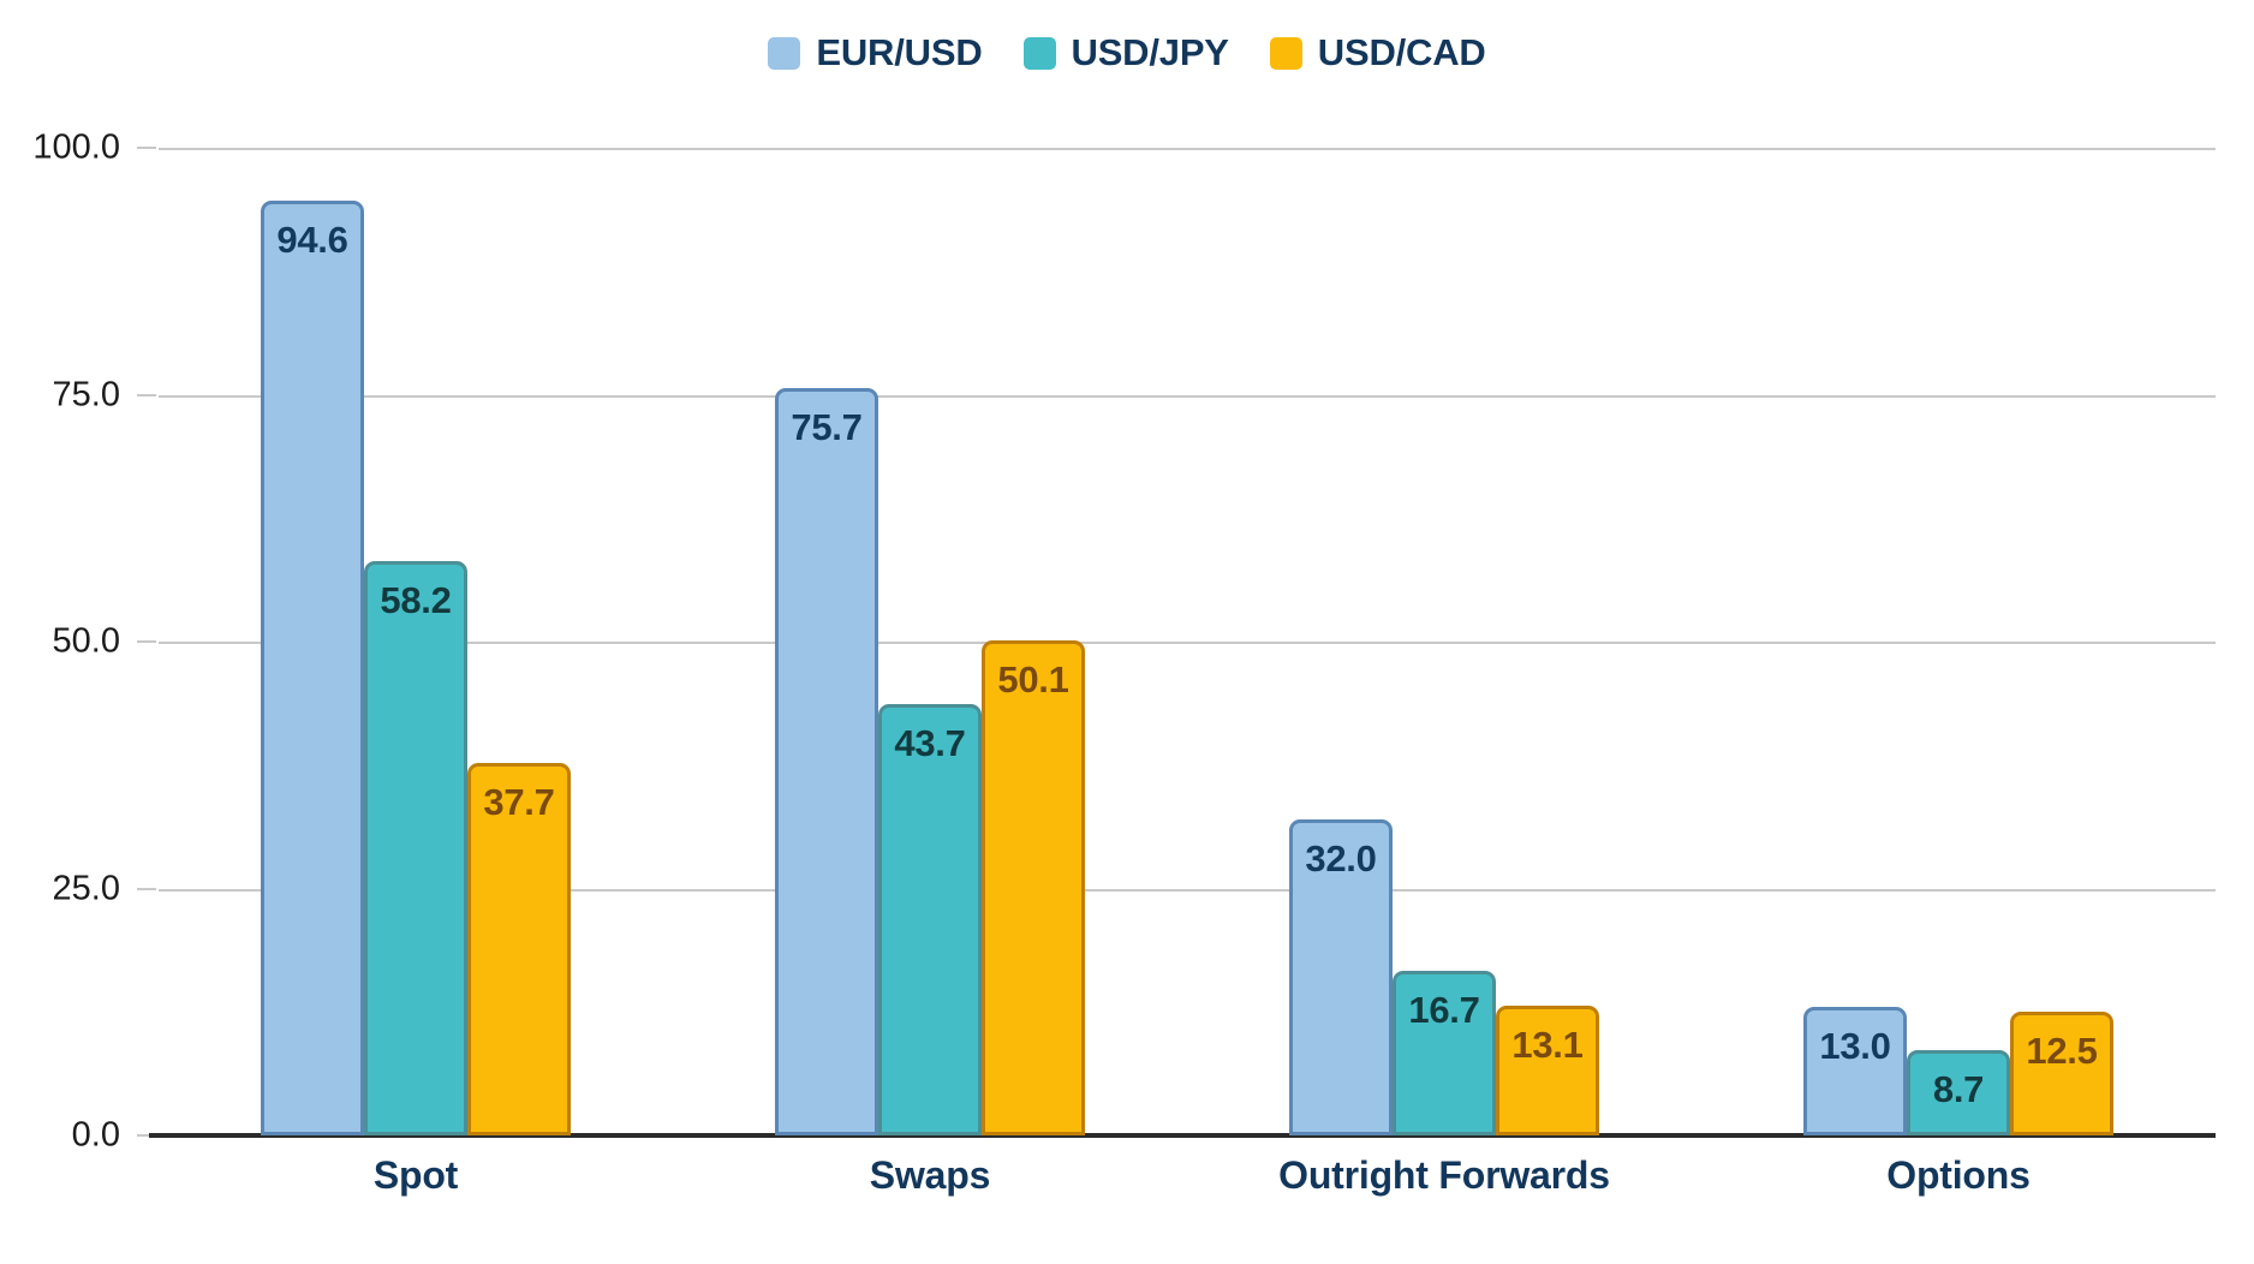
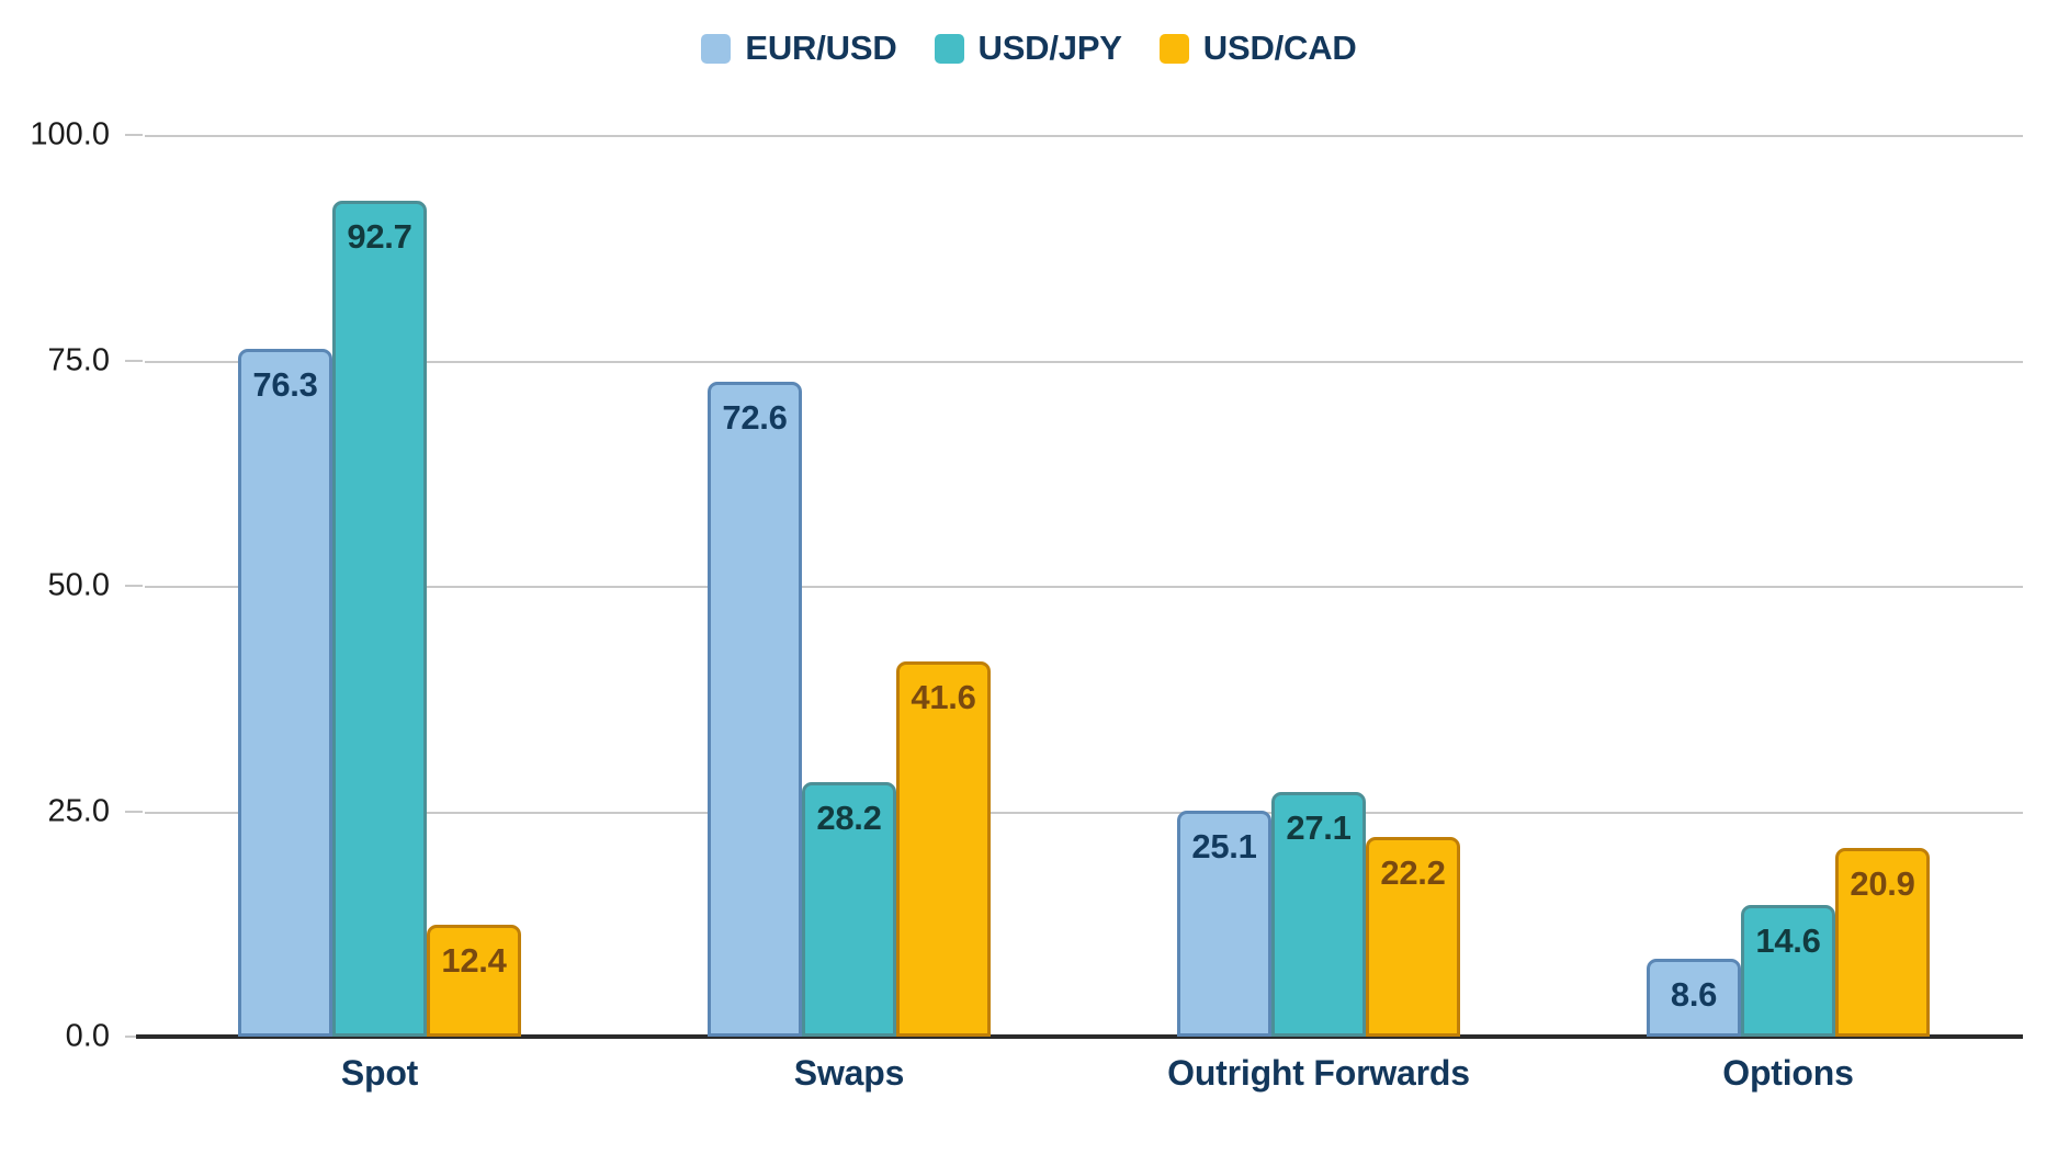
EUR/USD/Spot: 94.6 -> 76.3
USD/JPY/Spot: 58.2 -> 92.7
USD/CAD/Spot: 37.7 -> 12.4
EUR/USD/Swaps: 75.7 -> 72.6
USD/JPY/Swaps: 43.7 -> 28.2
USD/CAD/Swaps: 50.1 -> 41.6
EUR/USD/Outright Forwards: 32.0 -> 25.1
USD/JPY/Outright Forwards: 16.7 -> 27.1
USD/CAD/Outright Forwards: 13.1 -> 22.2
EUR/USD/Options: 13.0 -> 8.6
USD/JPY/Options: 8.7 -> 14.6
USD/CAD/Options: 12.5 -> 20.9
